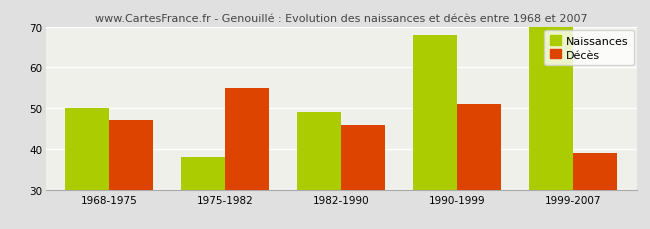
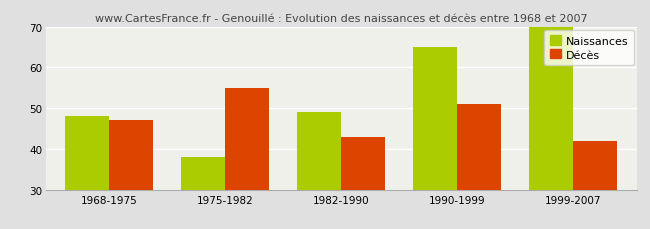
Naissances/1968-1975: 50 -> 48
Décès/1982-1990: 46 -> 43
Naissances/1990-1999: 68 -> 65
Décès/1999-2007: 39 -> 42
